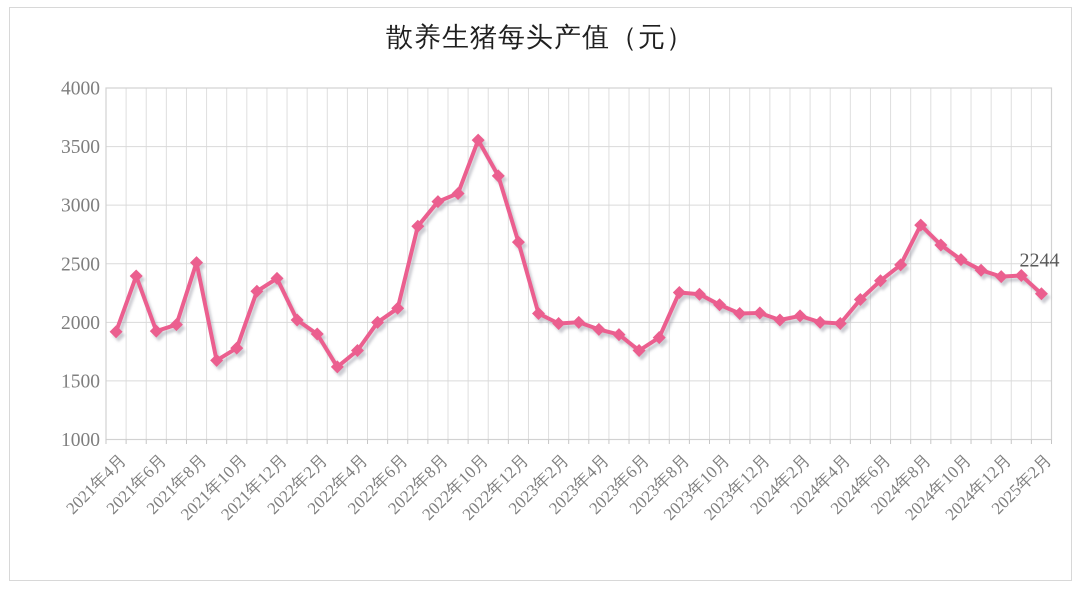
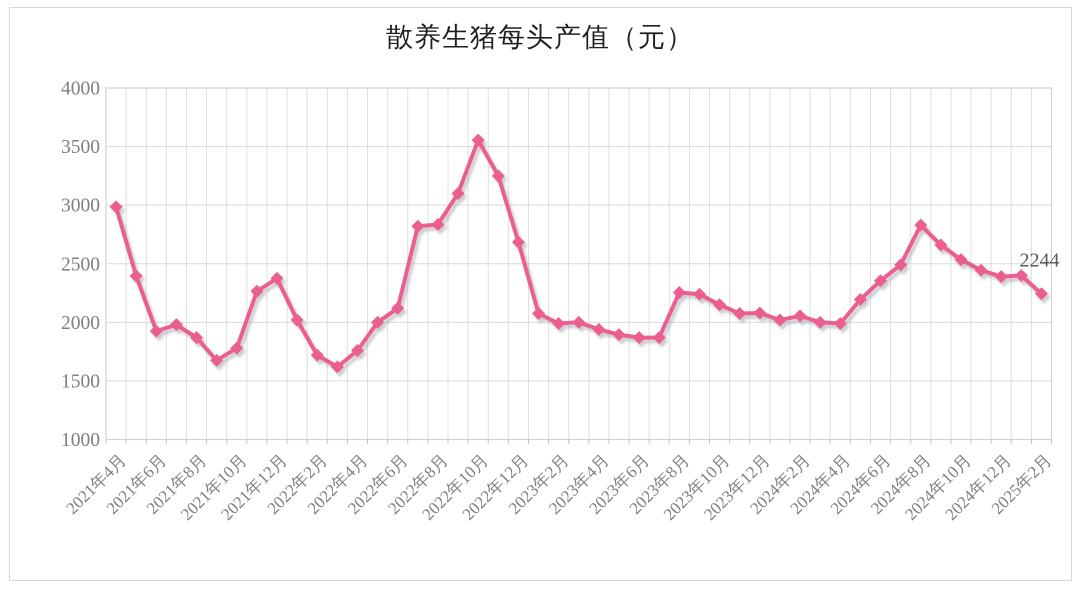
2021年4月: 1920 -> 2980
2021年8月: 2510 -> 1870
2022年2月: 1900 -> 1720
2022年8月: 3030 -> 2840
2023年6月: 1760 -> 1870
